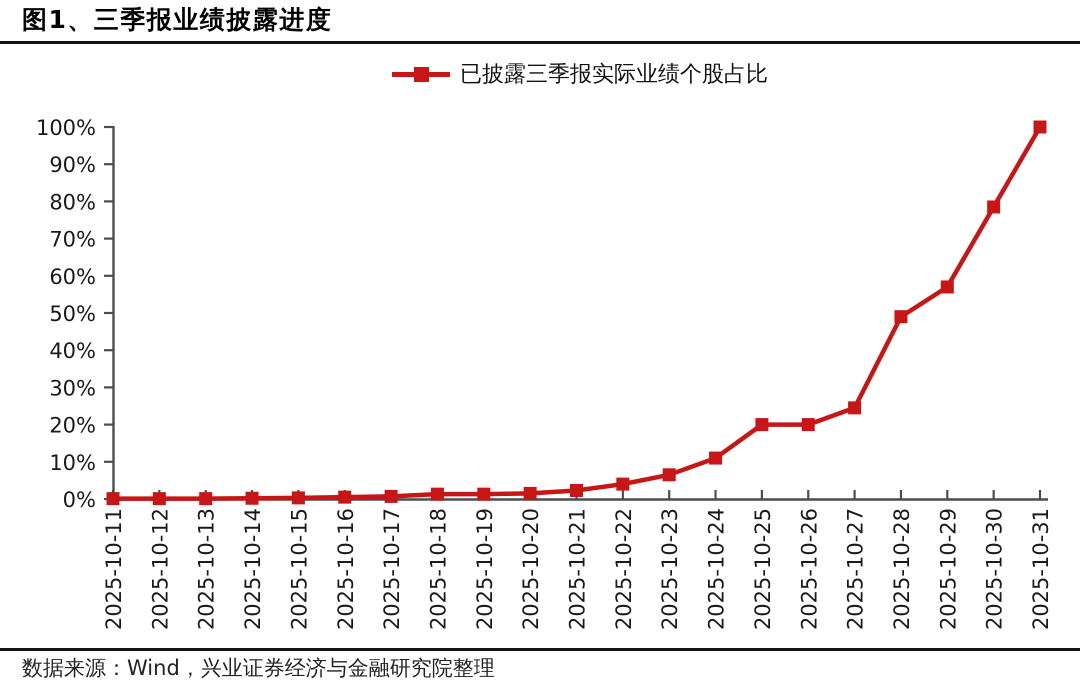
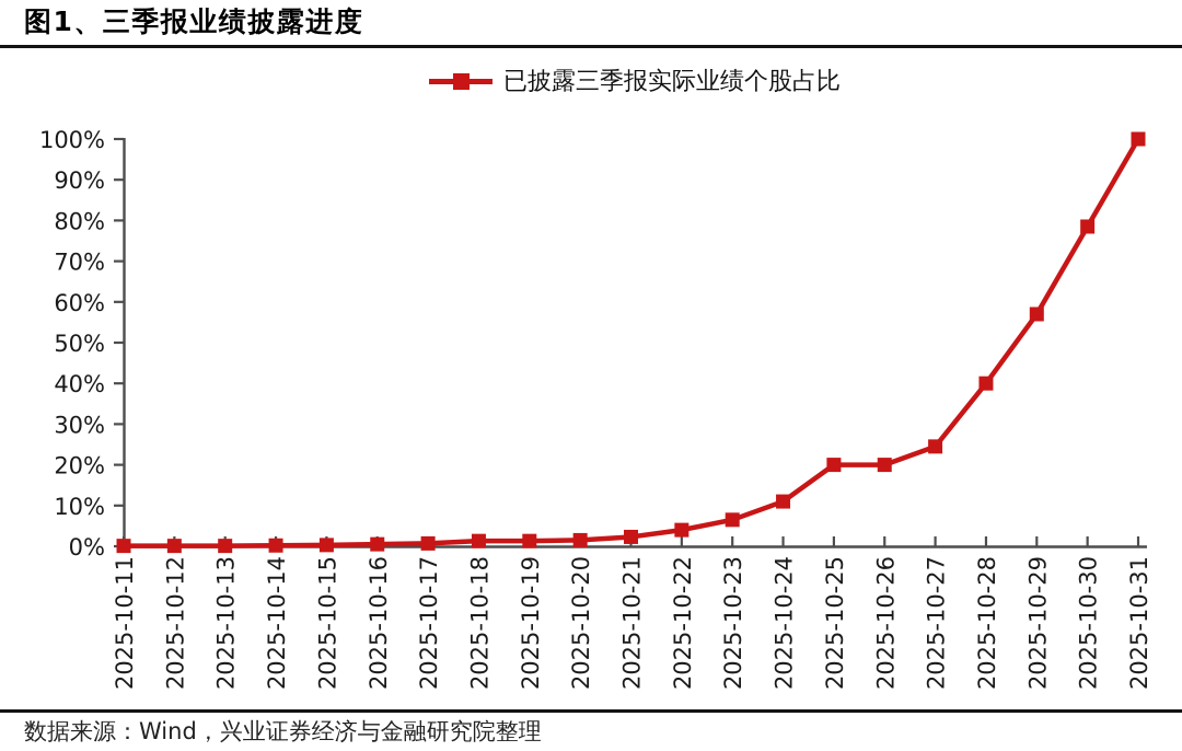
2025-10-28: 49% -> 40%
